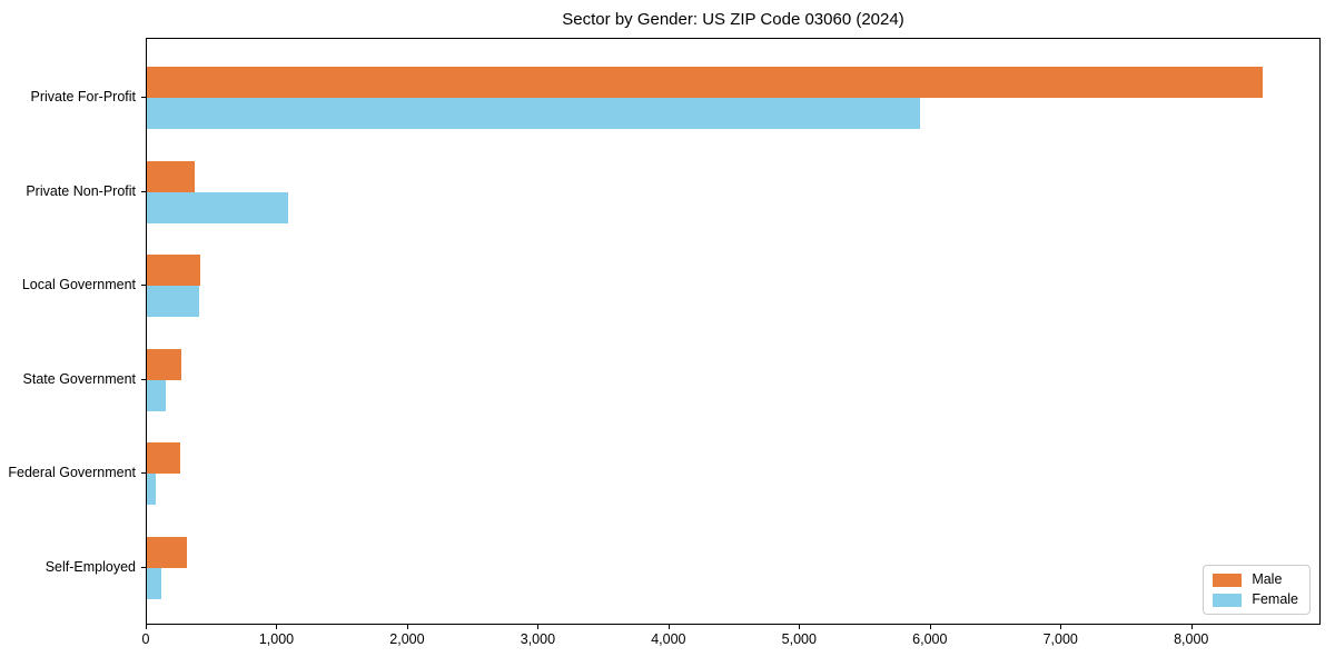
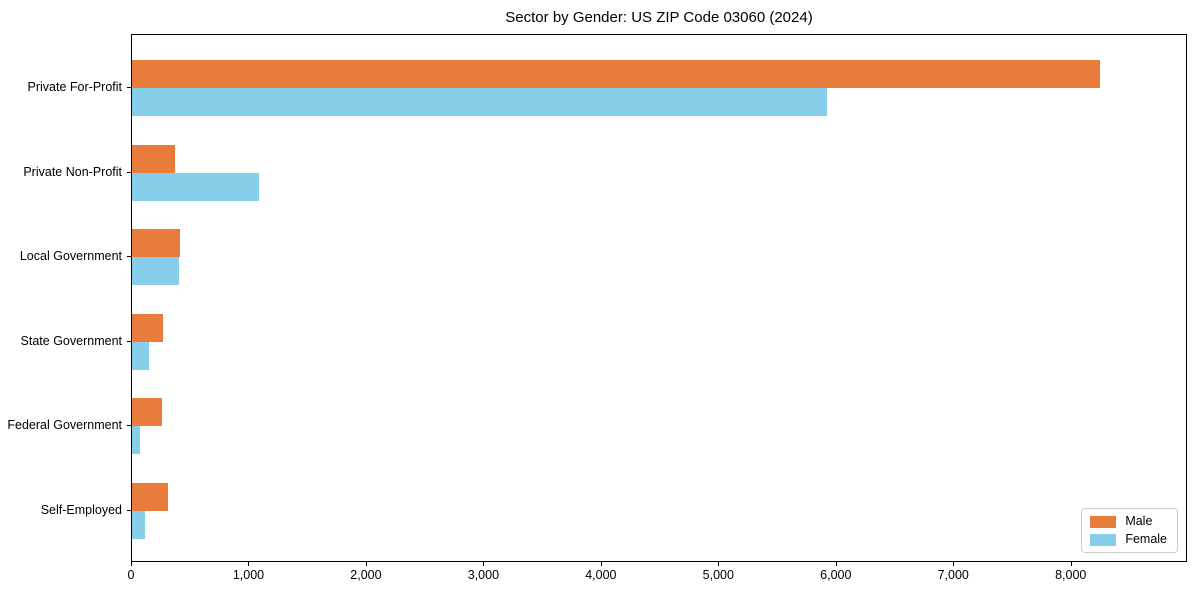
Male/Private For-Profit: 8540 -> 8240
